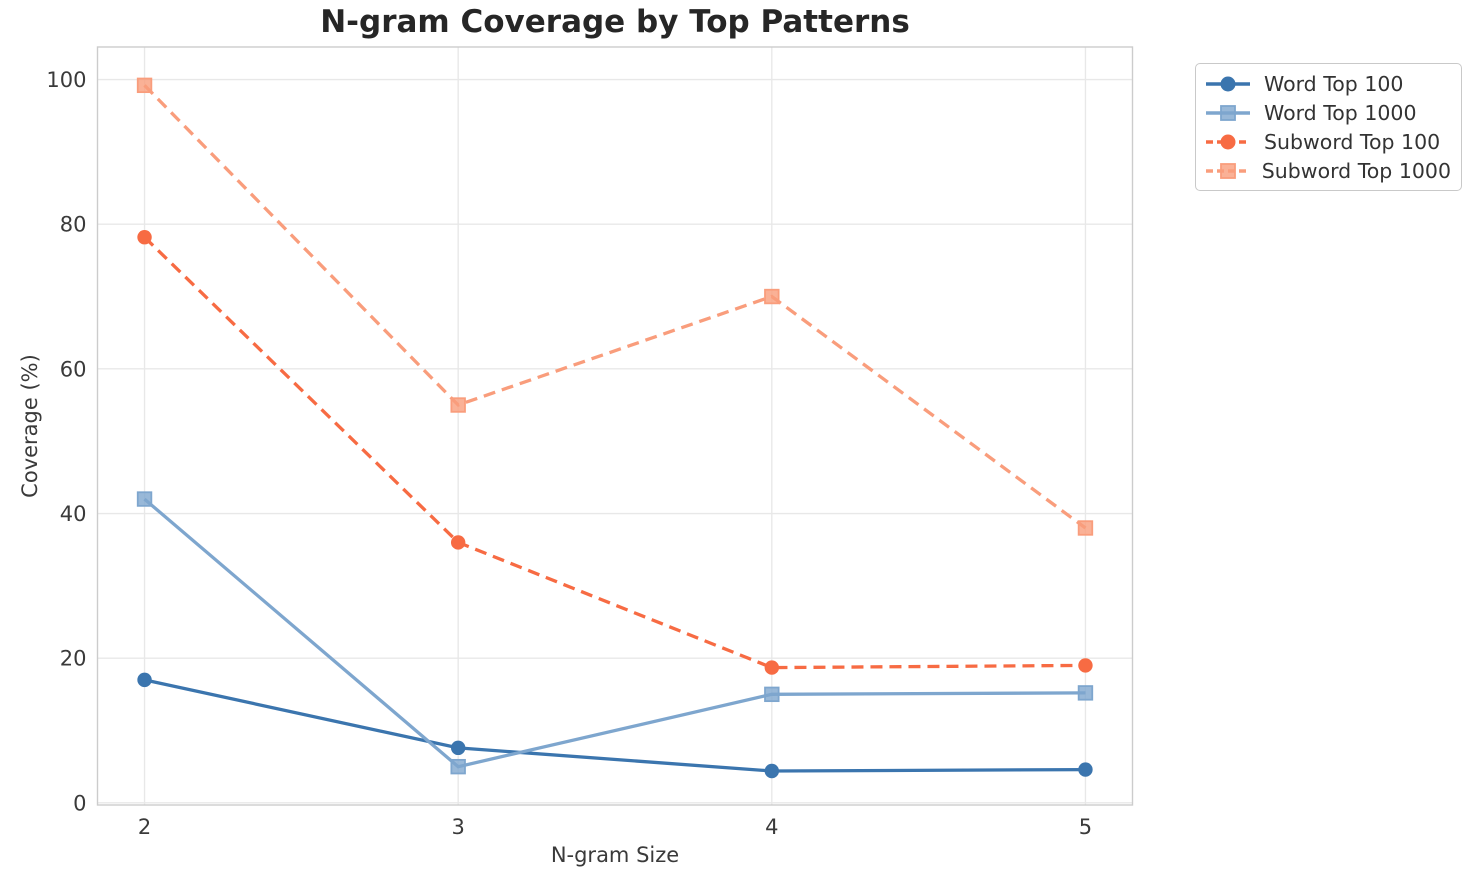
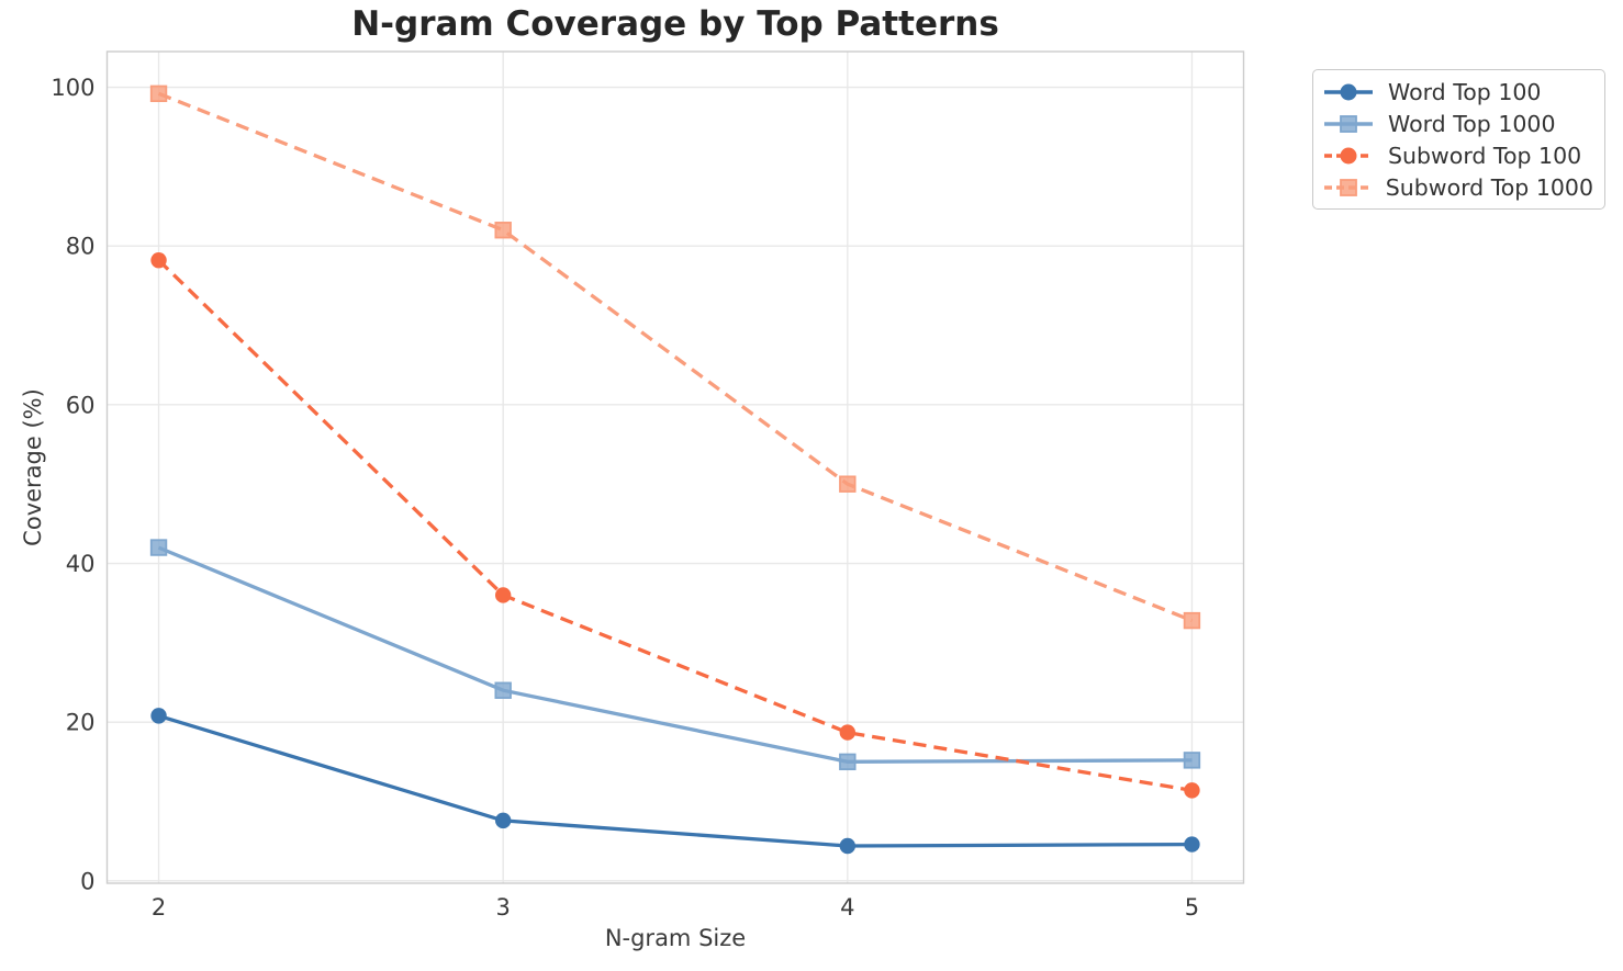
Word Top 100/2: 17 -> 21
Word Top 1000/3: 5 -> 24
Subword Top 1000/3: 55 -> 82
Subword Top 1000/4: 70 -> 50
Subword Top 100/5: 19 -> 11
Subword Top 1000/5: 38 -> 33
